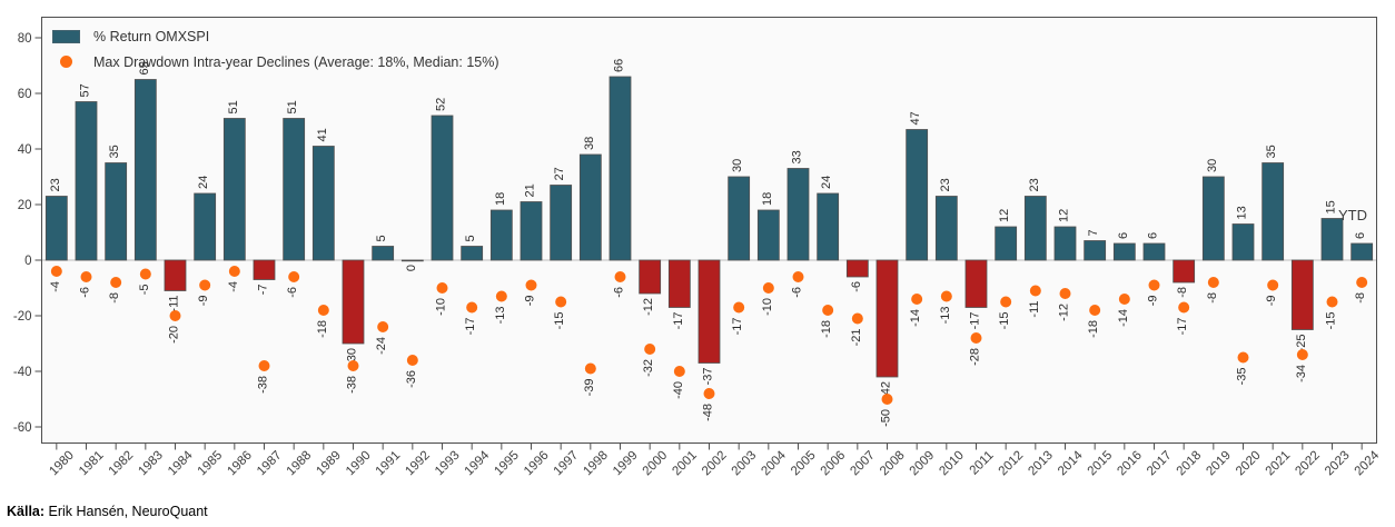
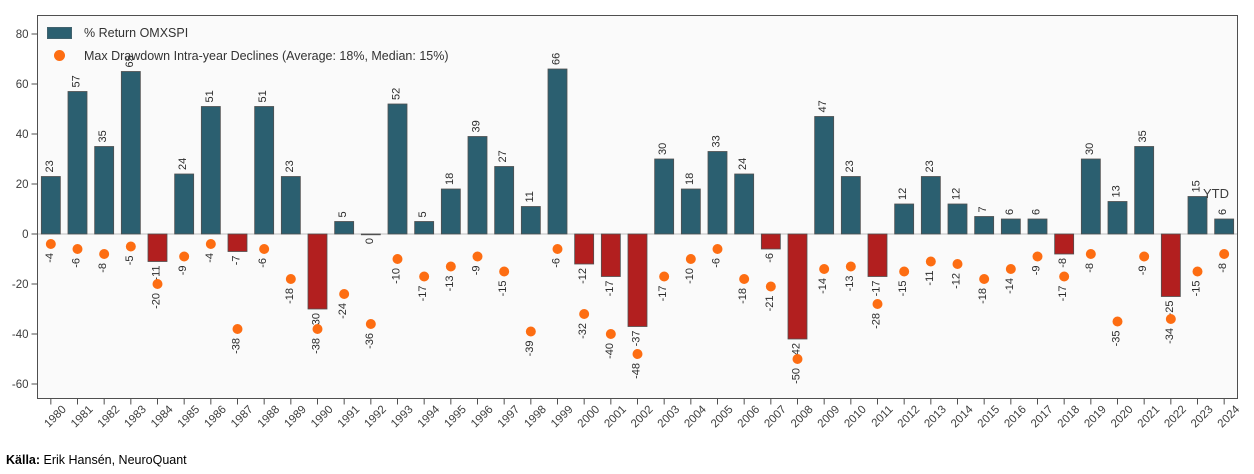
% Return OMXSPI/1989: 41 -> 23
% Return OMXSPI/1996: 21 -> 39
% Return OMXSPI/1998: 38 -> 11
